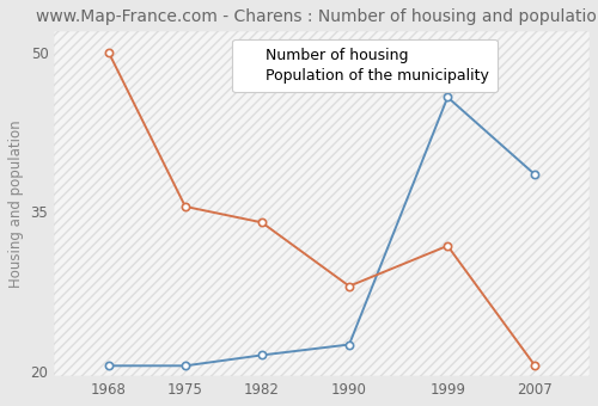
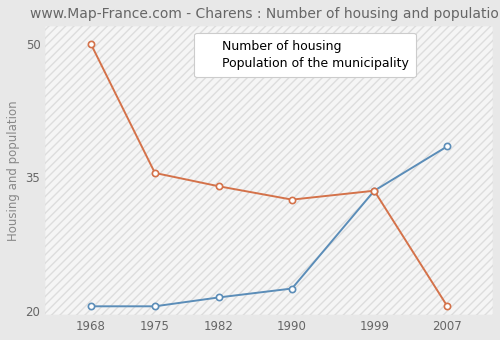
Population of the municipality/1990: 28.0 -> 32.5
Number of housing/1999: 45.8 -> 33.5
Population of the municipality/1999: 31.8 -> 33.5
